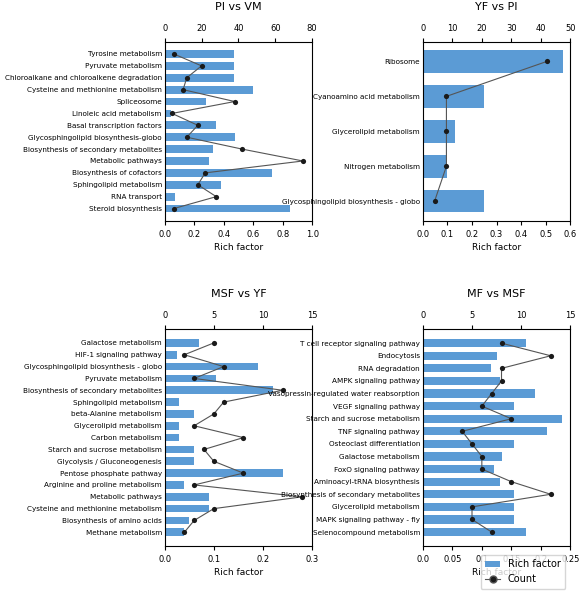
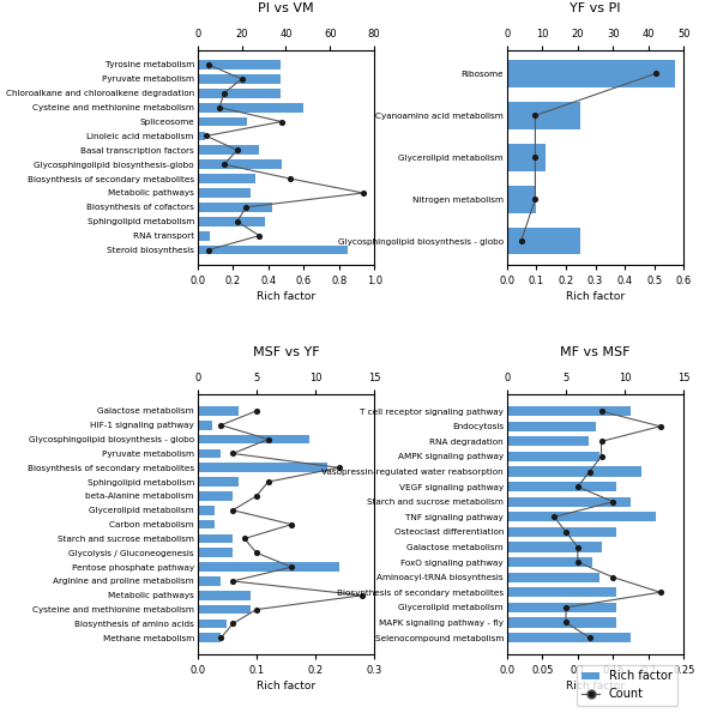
PI vs VM/Rich factor/Biosynthesis of cofactors: 0.73 -> 0.42
MSF vs YF/Rich factor/Pyruvate metabolism: 0.105 -> 0.040
MSF vs YF/Rich factor/Sphingolipid metabolism: 0.030 -> 0.070
MF vs MSF/Rich factor/Starch and sucrose metabolism: 0.236 -> 0.175
